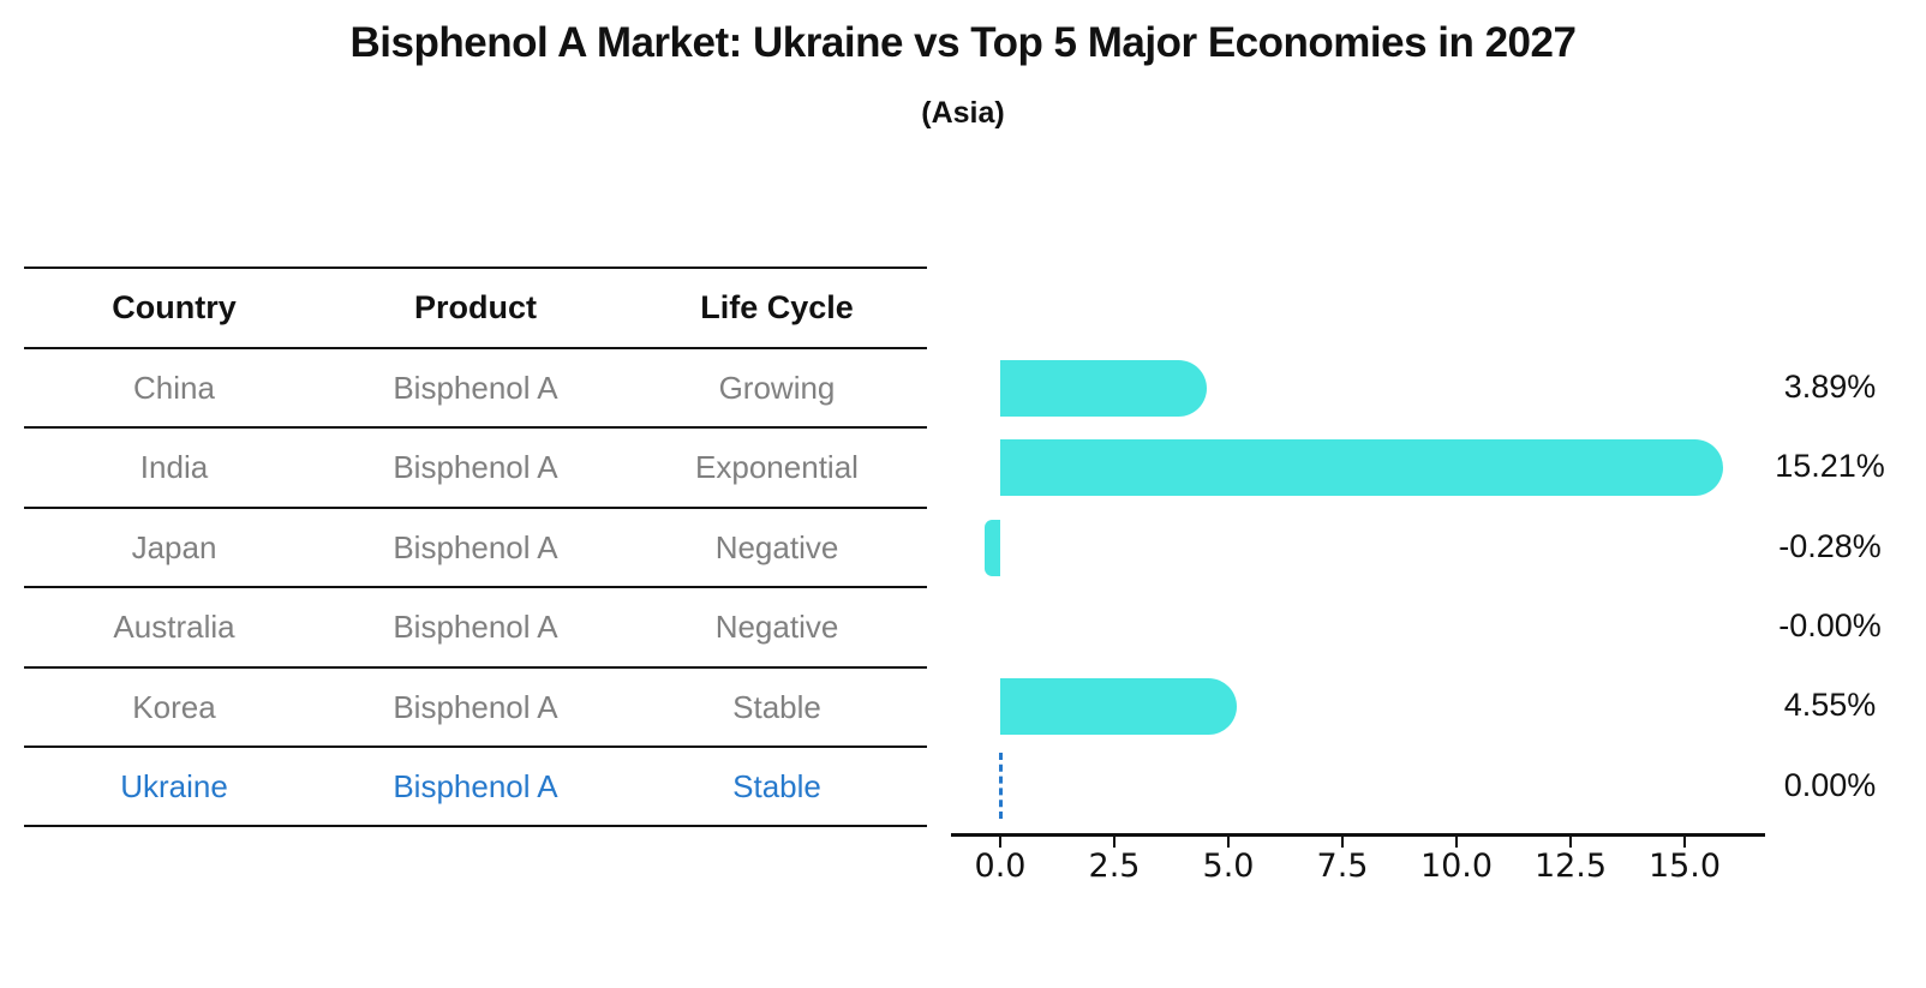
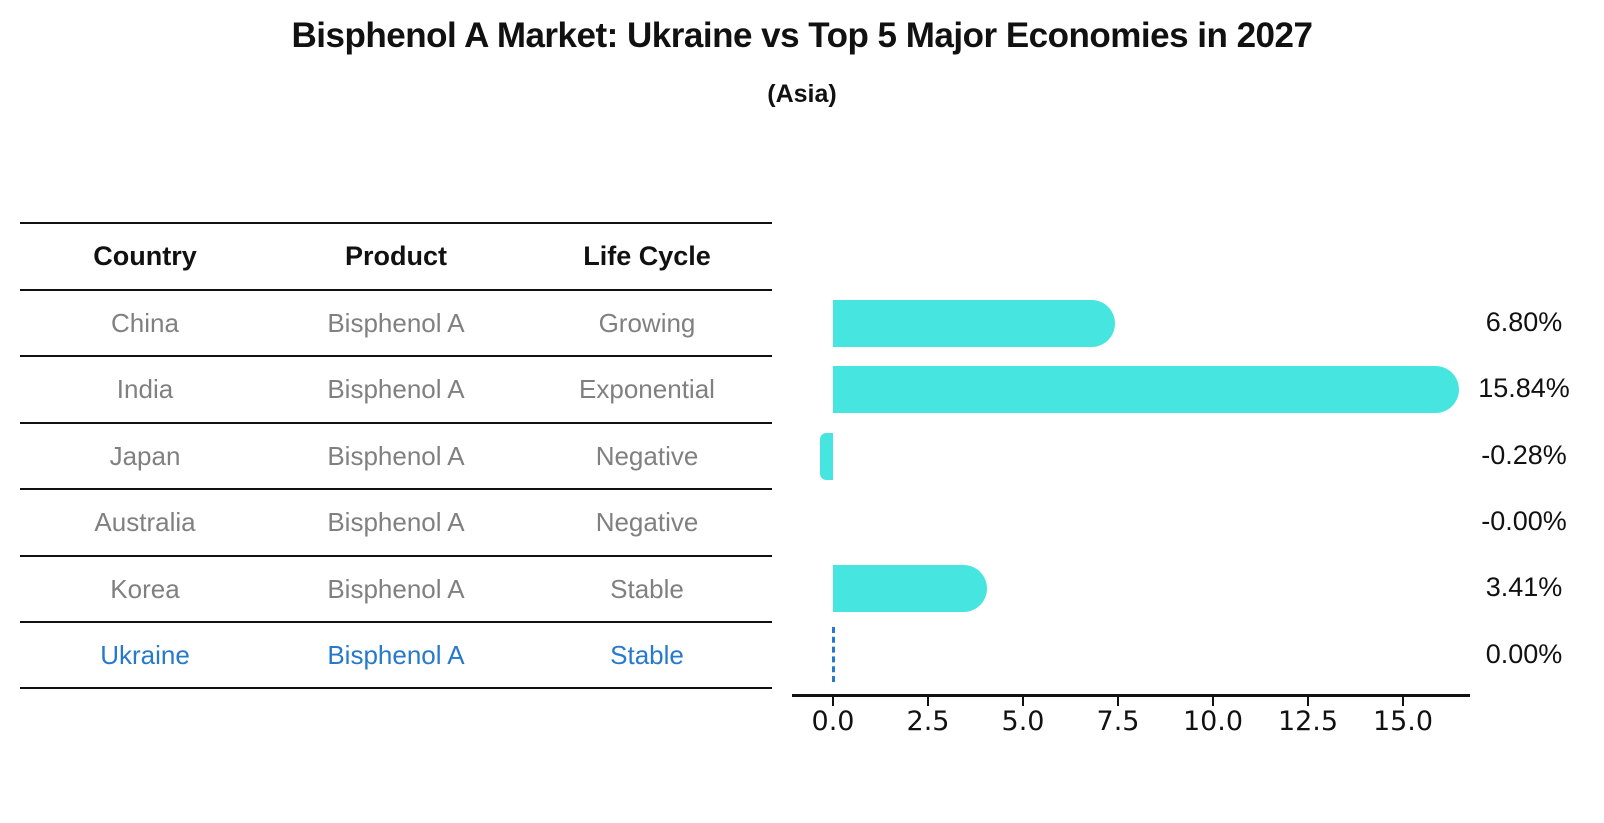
China: 3.89% -> 6.80%
India: 15.21% -> 15.84%
Korea: 4.55% -> 3.41%
